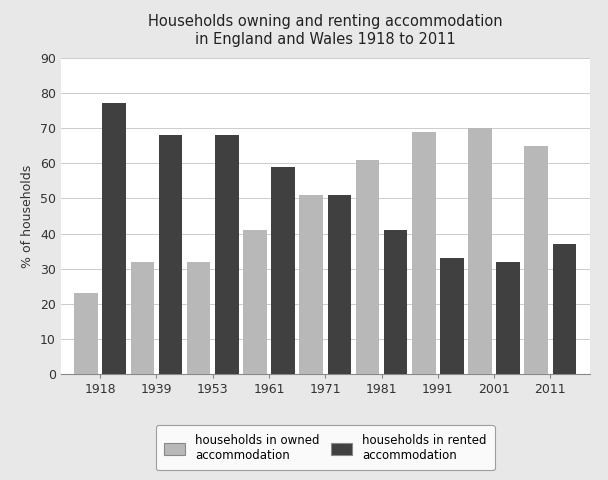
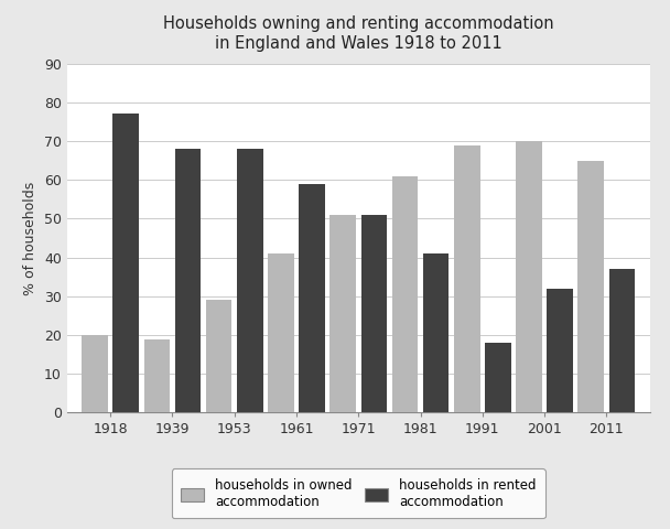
households in owned accommodation/1918: 23 -> 20
households in owned accommodation/1939: 32 -> 19
households in owned accommodation/1953: 32 -> 29
households in rented accommodation/1991: 33 -> 18
